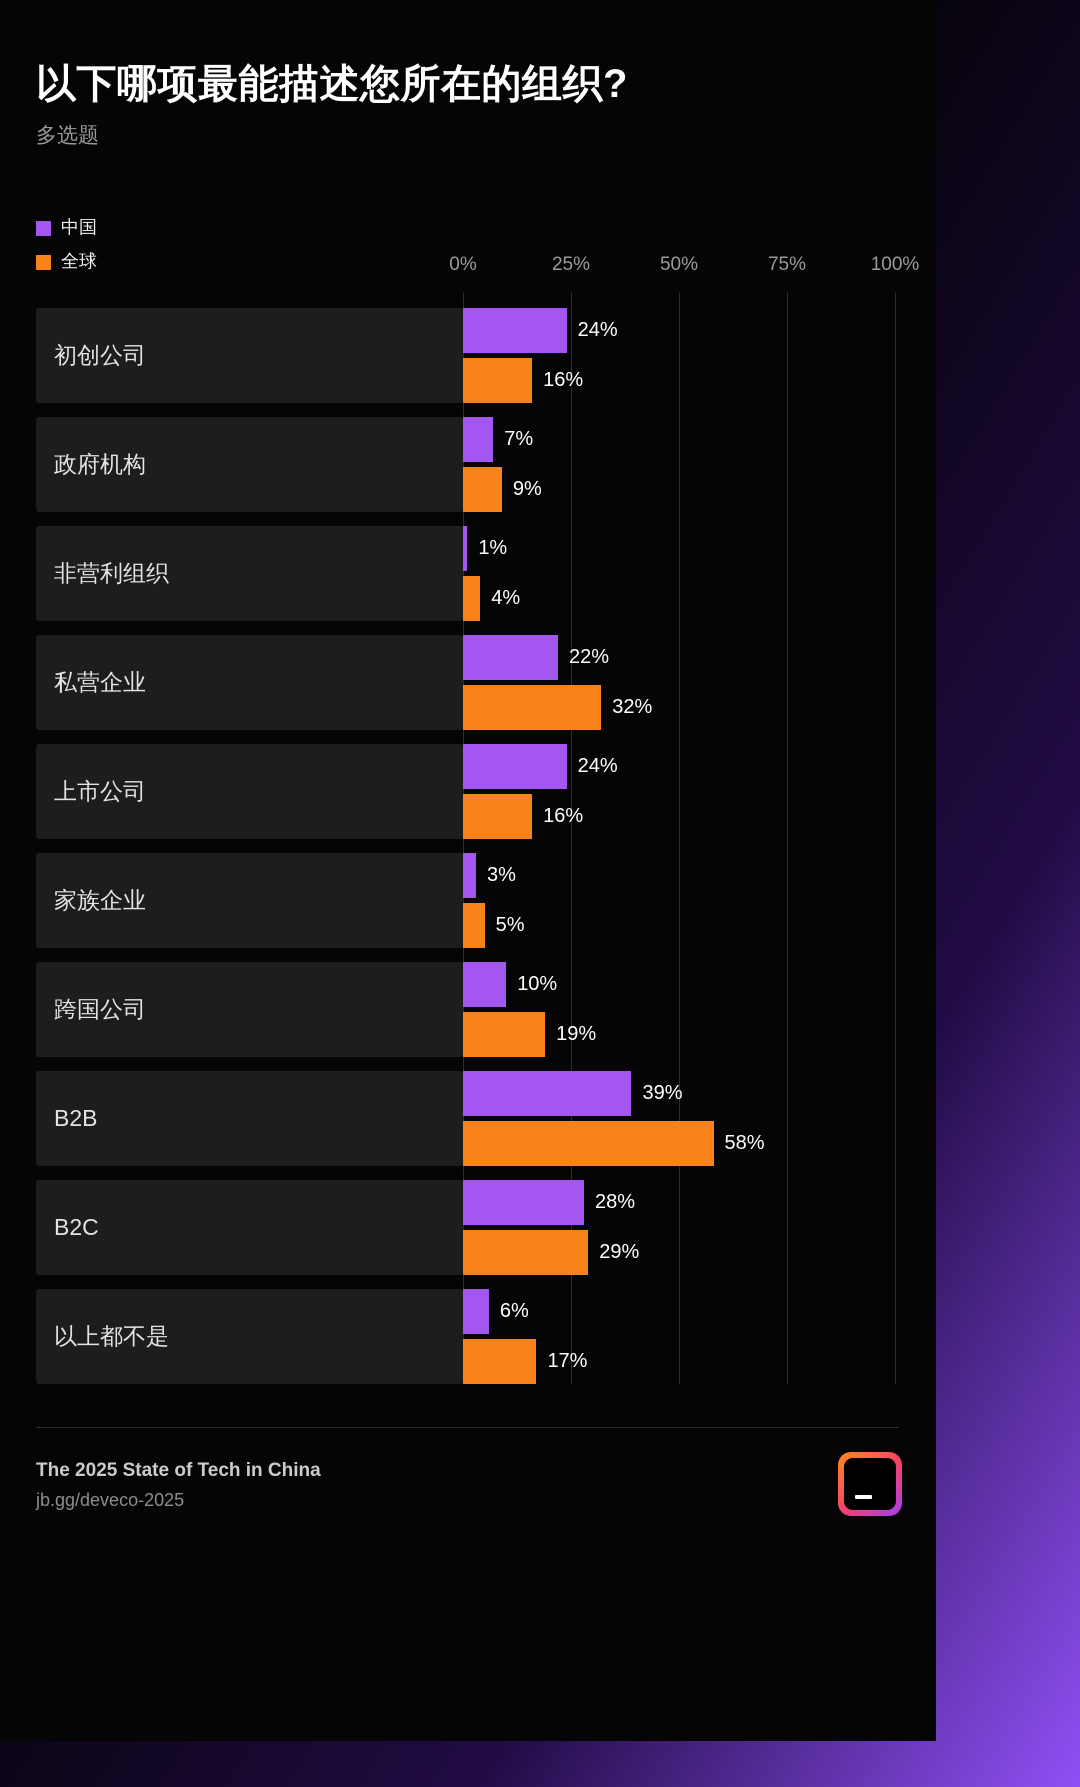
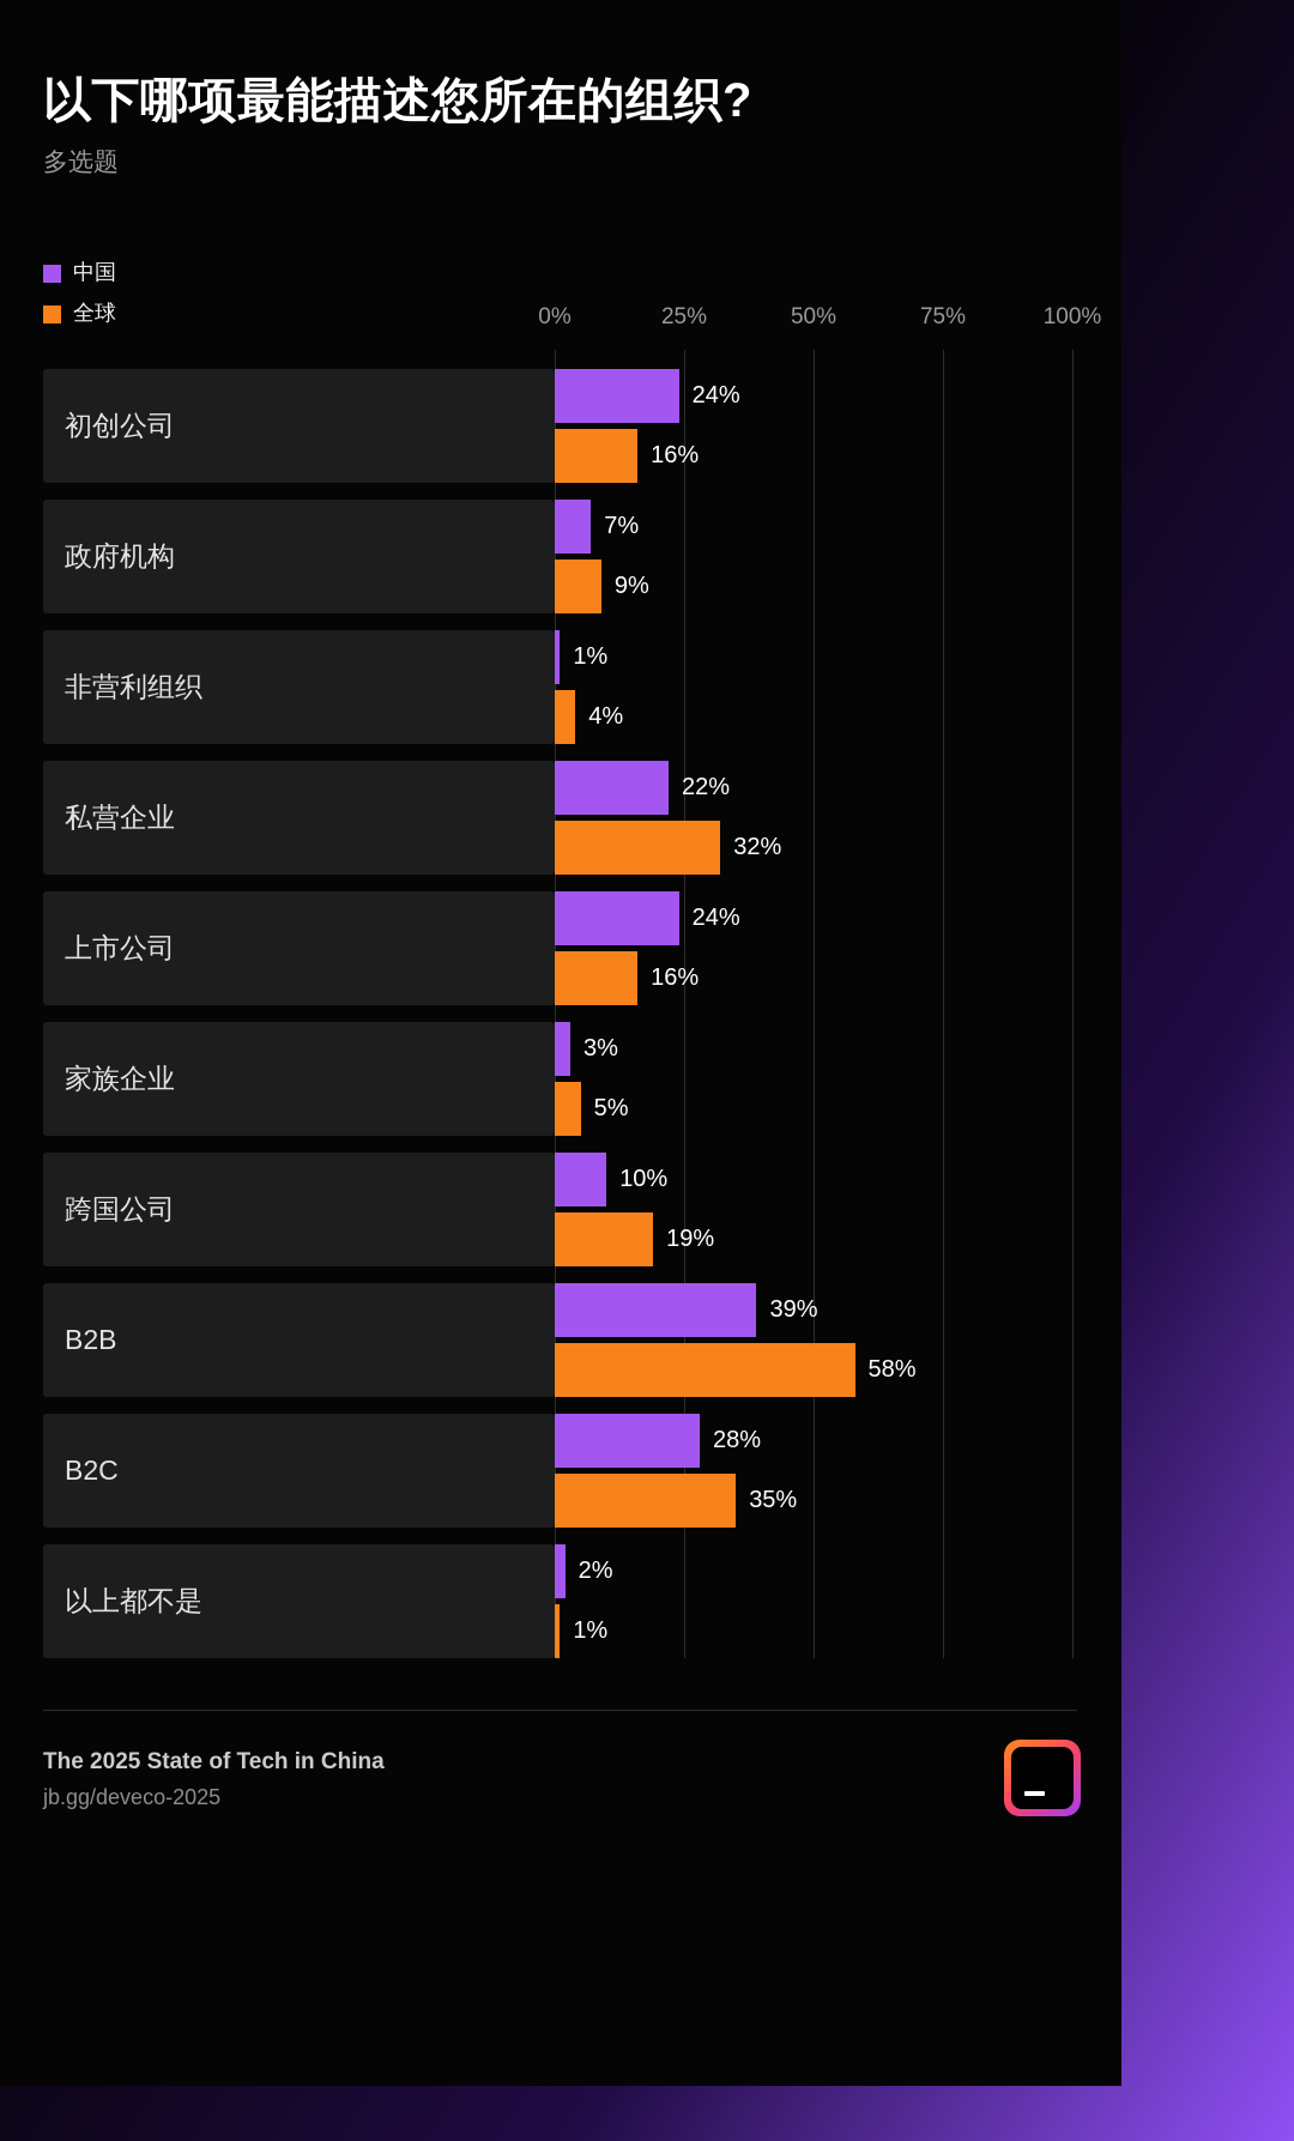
全球/B2C: 29% -> 35%
中国/以上都不是: 6% -> 2%
全球/以上都不是: 17% -> 1%
